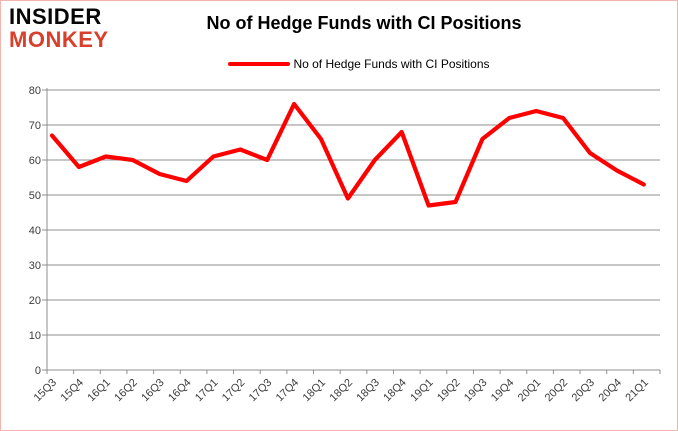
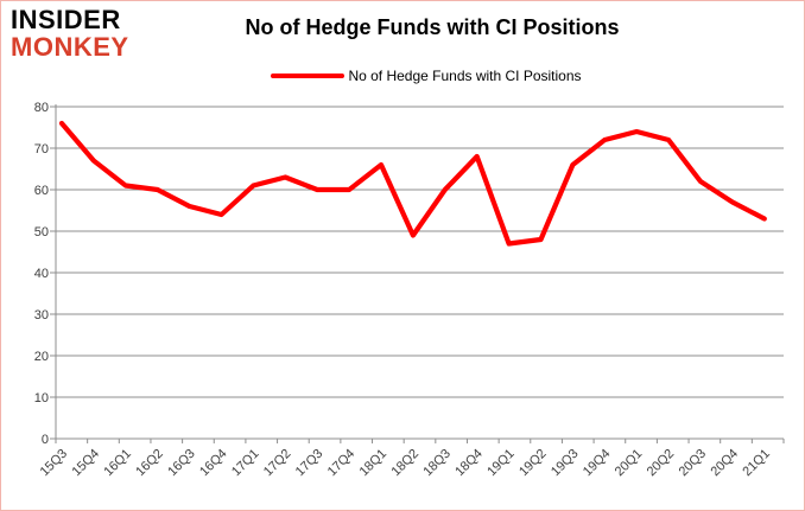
15Q3: 67 -> 76
15Q4: 58 -> 67
17Q4: 76 -> 60
